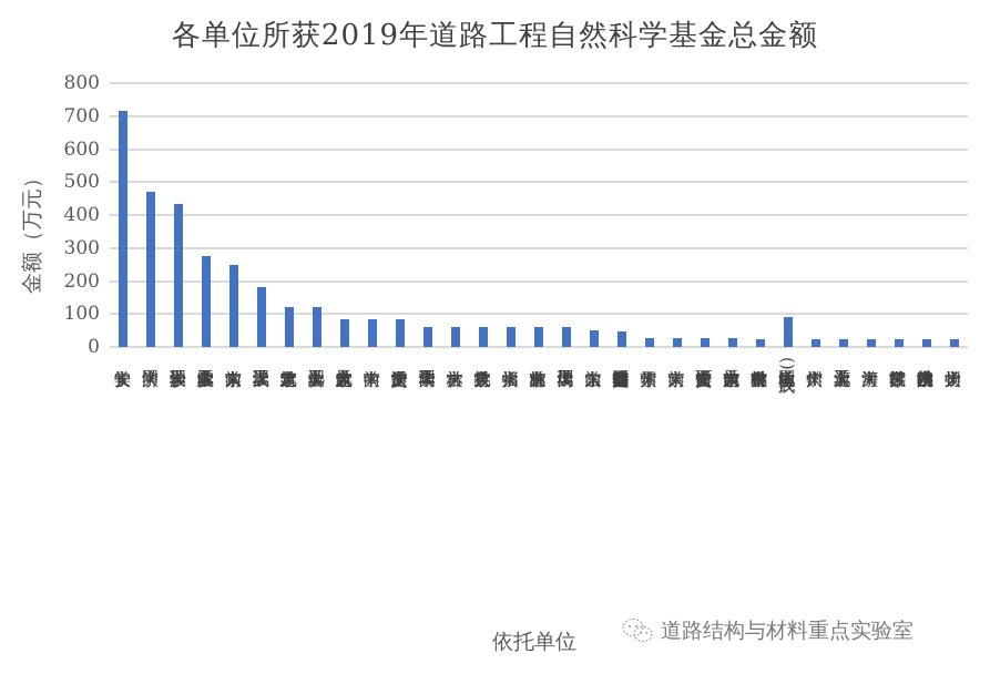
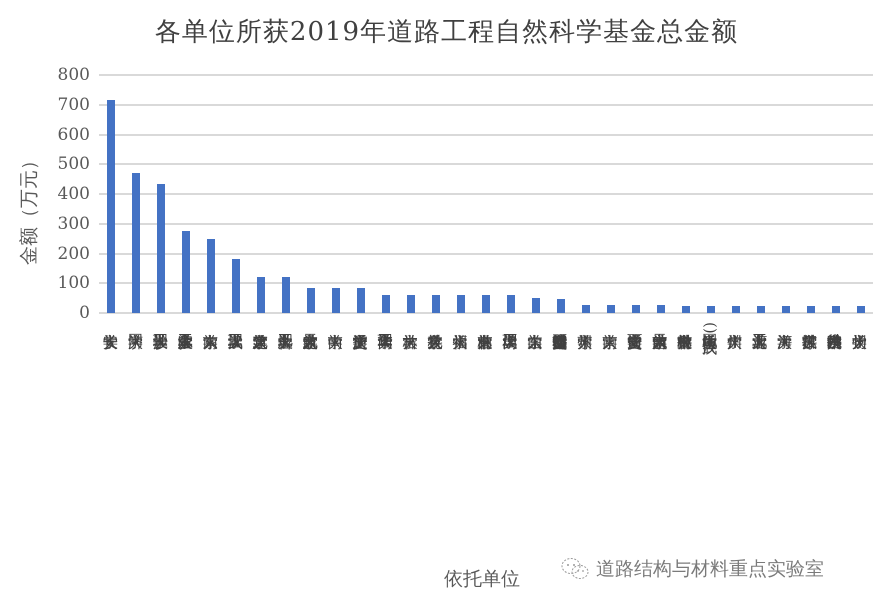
中国地质大学(武汉): 90 -> 20
